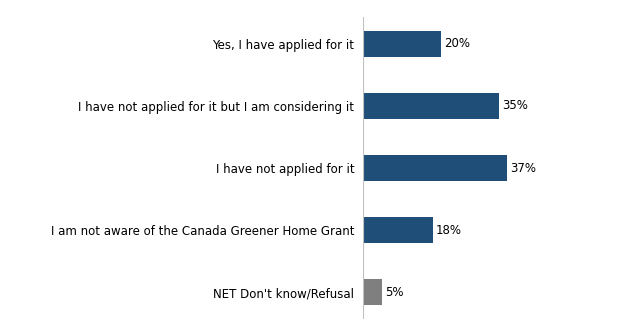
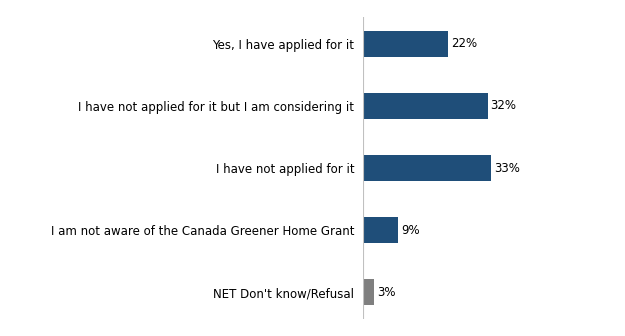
Yes, I have applied for it: 20% -> 22%
I have not applied for it but I am considering it: 35% -> 32%
I have not applied for it: 37% -> 33%
I am not aware of the Canada Greener Home Grant: 18% -> 9%
NET Don't know/Refusal: 5% -> 3%
